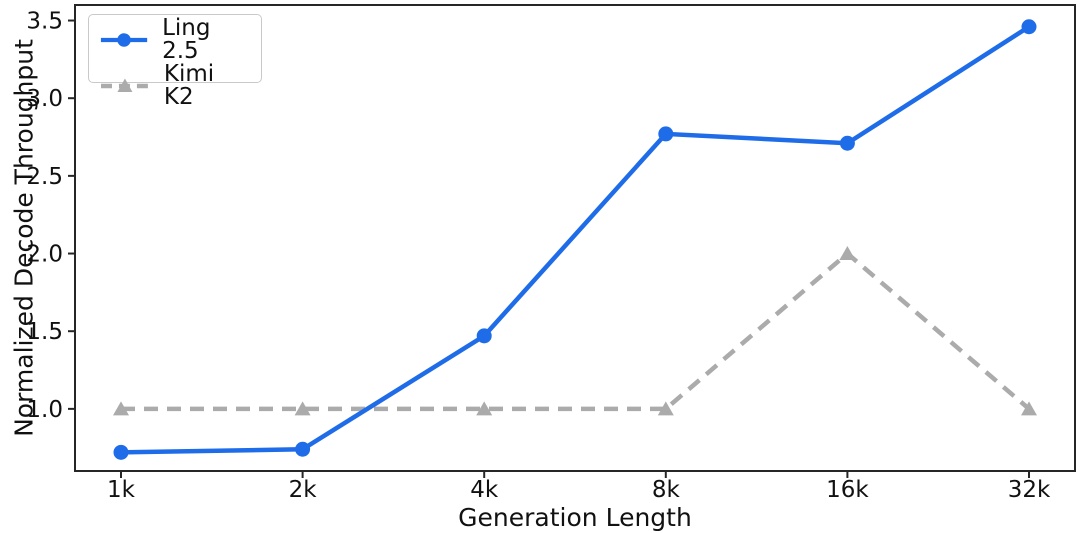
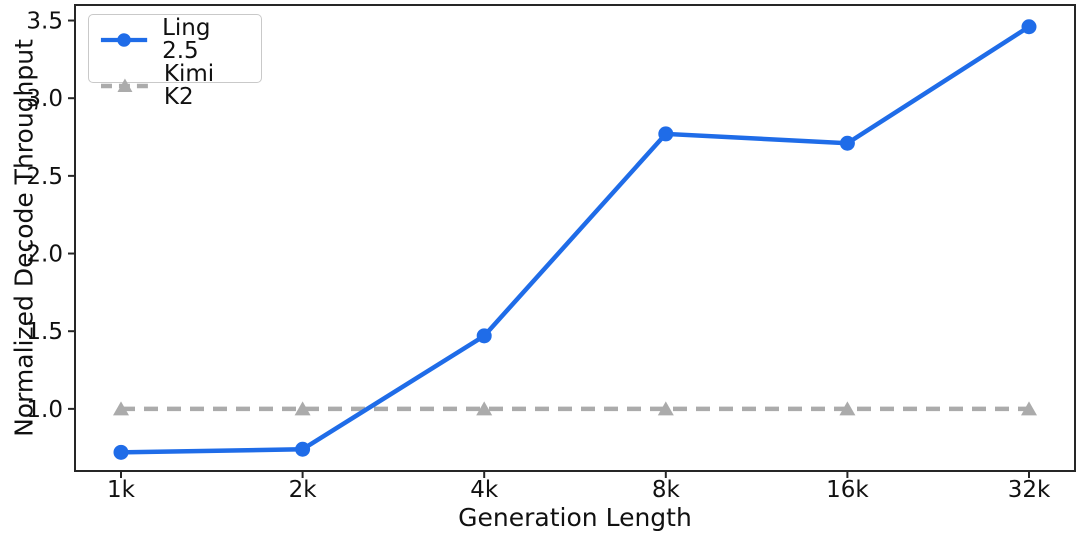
Kimi K2/16k: 2 -> 1
